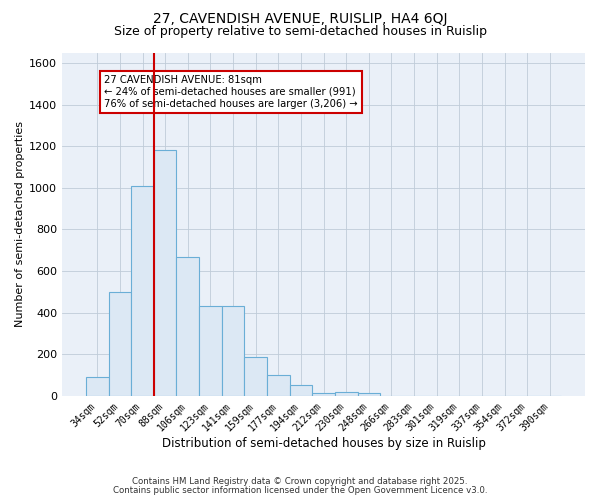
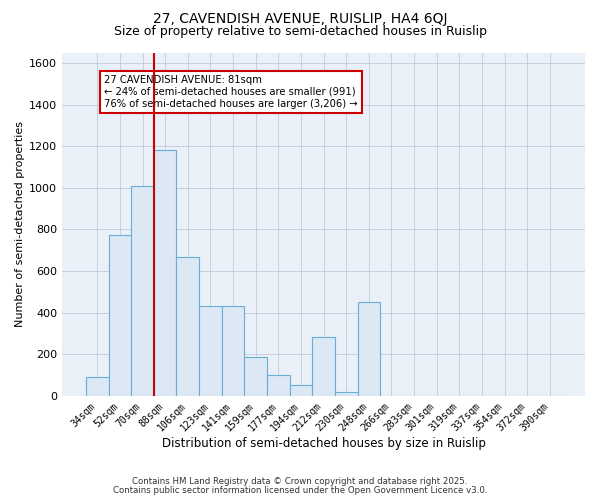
52sqm: 500 -> 775
212sqm: 15 -> 285
248sqm: 15 -> 450
